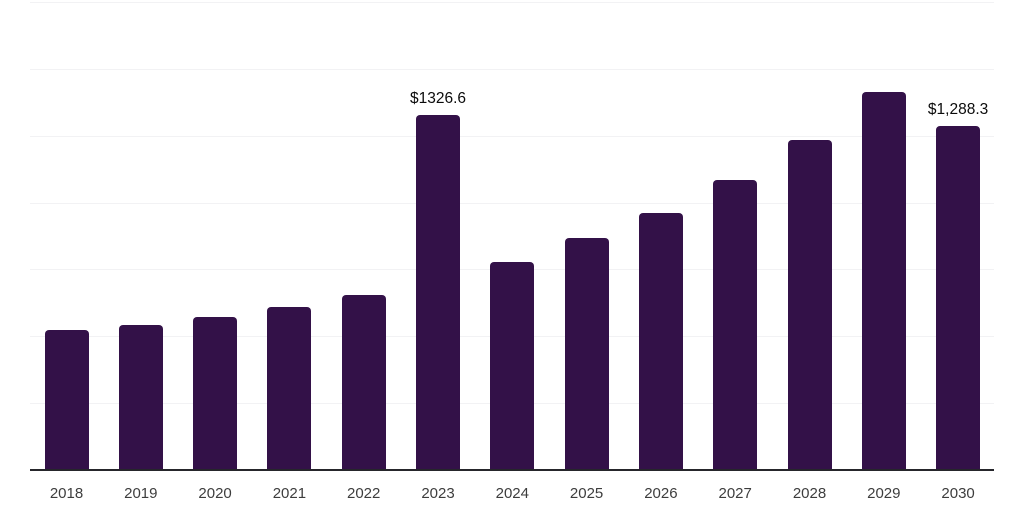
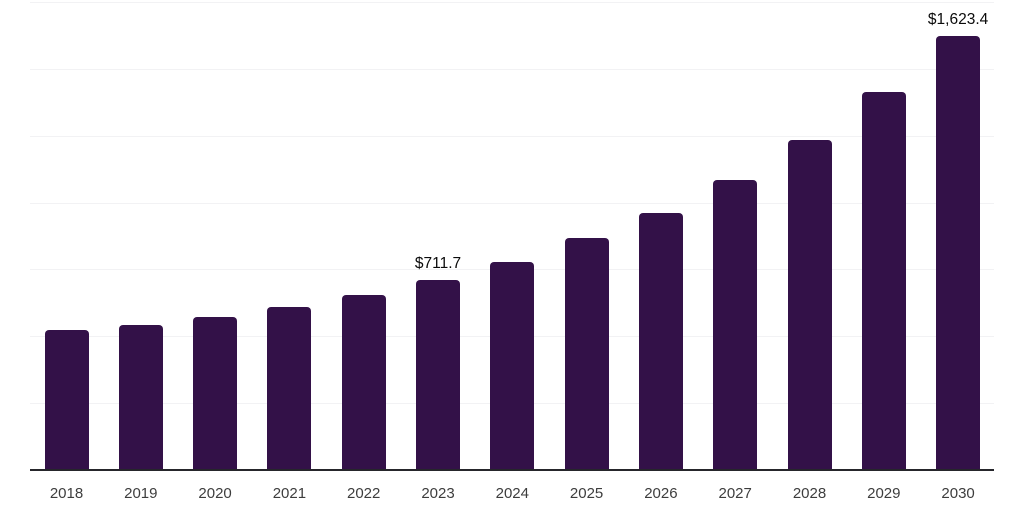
2023: $1326.6 -> $711.7
2030: $1,288.3 -> $1,623.4
